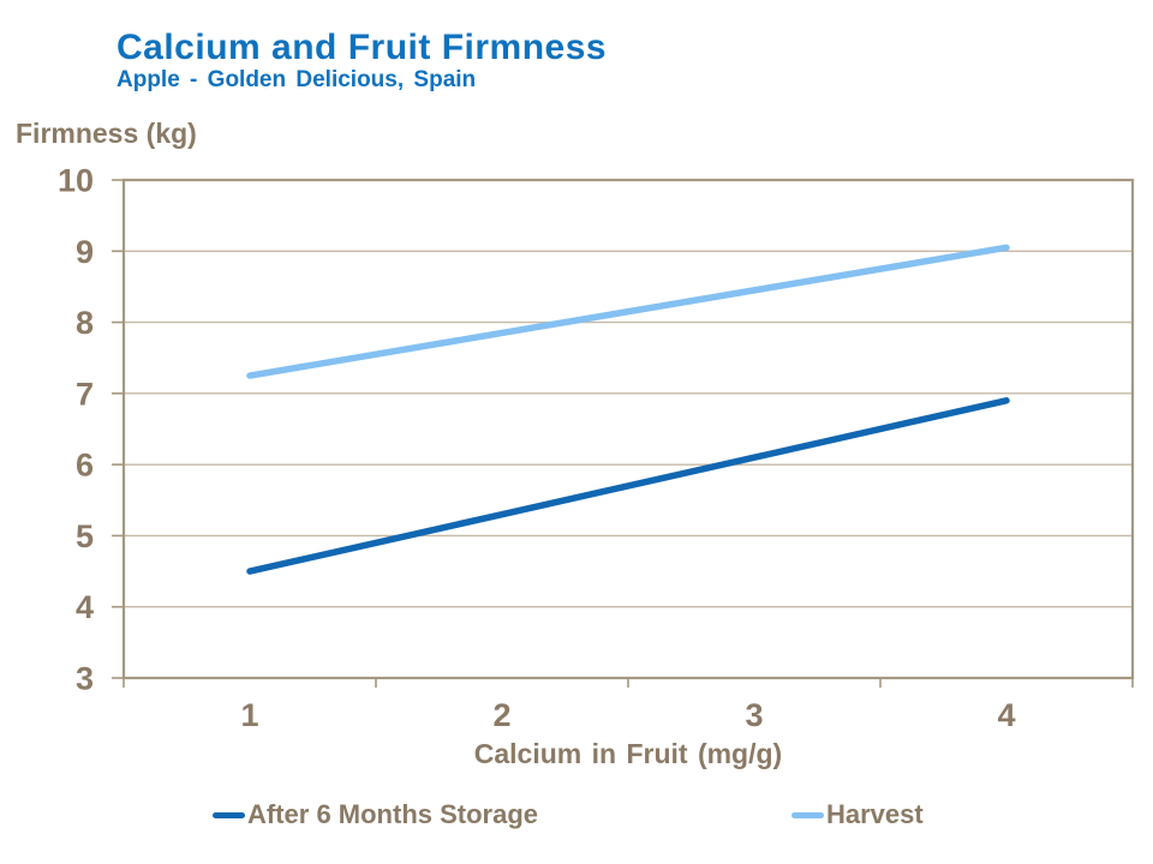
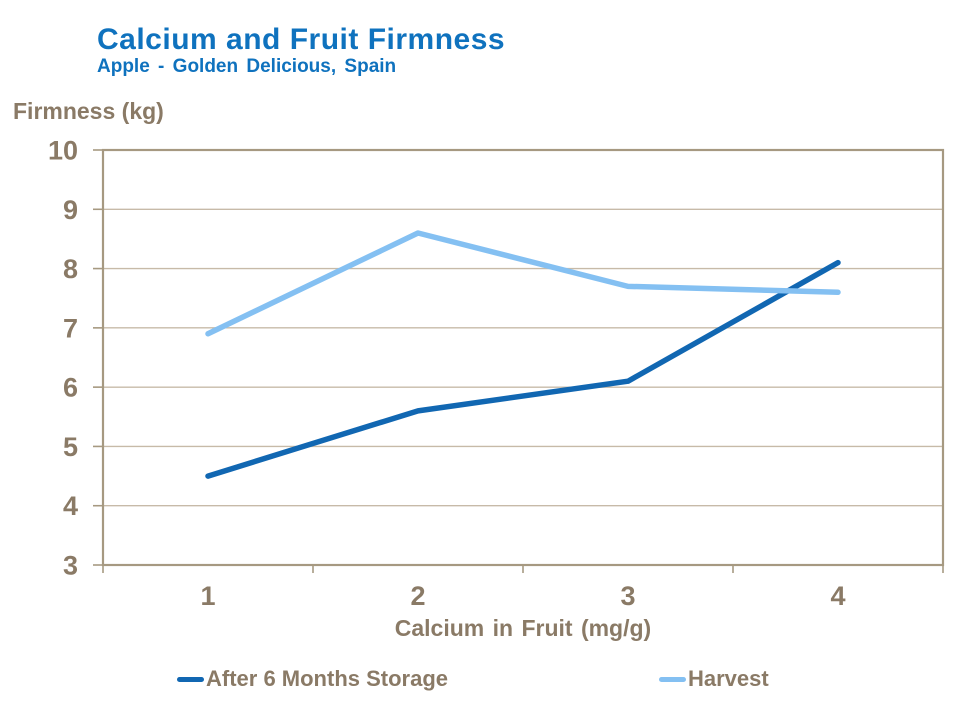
Harvest/1: 7.2 -> 6.9
After 6 Months Storage/2: 5.3 -> 5.6
Harvest/2: 7.8 -> 8.6
Harvest/3: 8.4 -> 7.7
After 6 Months Storage/4: 6.9 -> 8.1
Harvest/4: 9.1 -> 7.6
